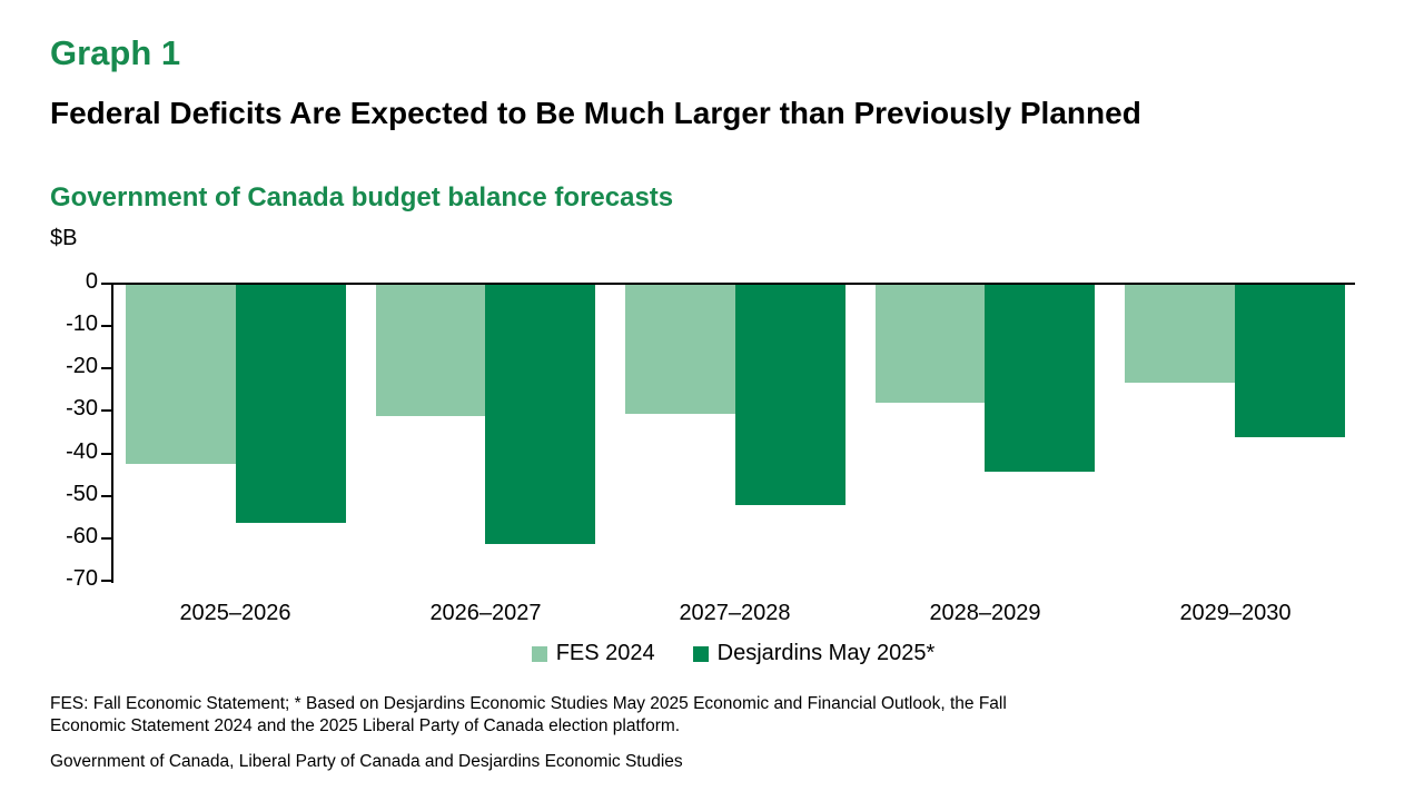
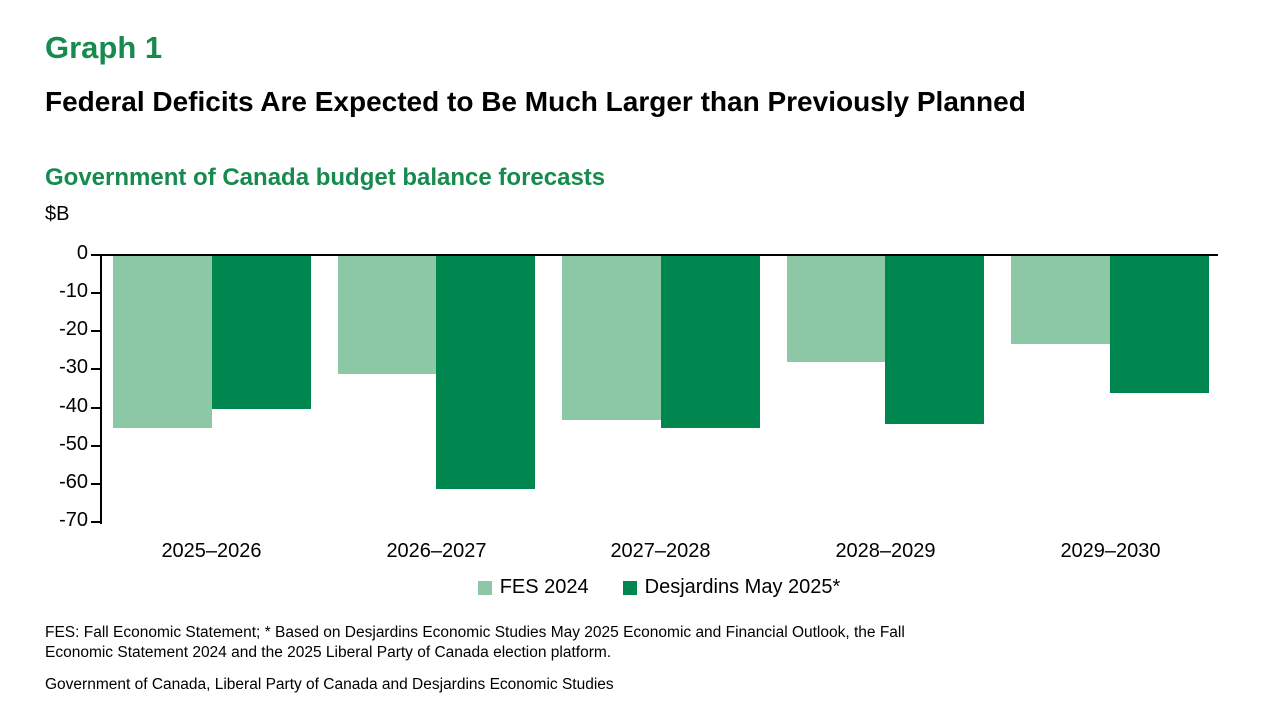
FES 2024/2025–2026: -42 -> -45
Desjardins May 2025*/2025–2026: -56 -> -40
FES 2024/2027–2028: -30 -> -43
Desjardins May 2025*/2027–2028: -52 -> -45
